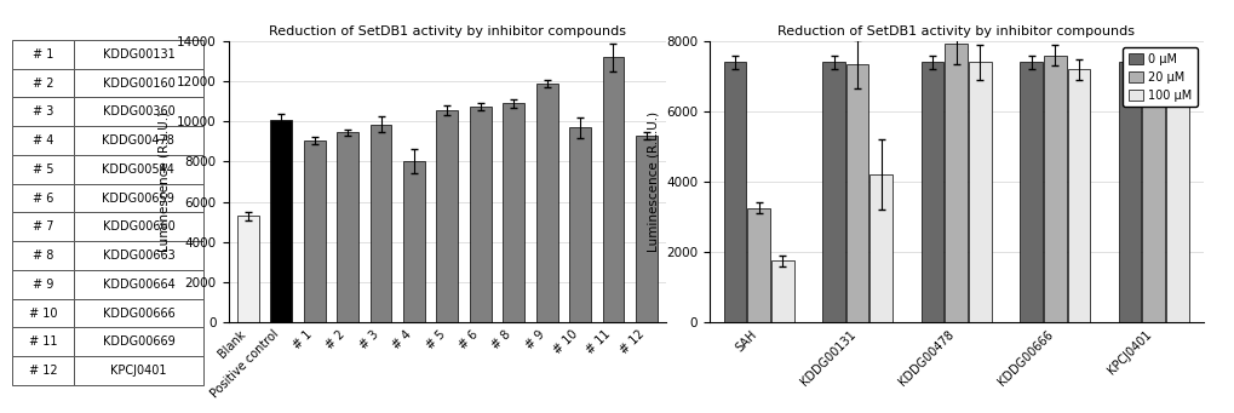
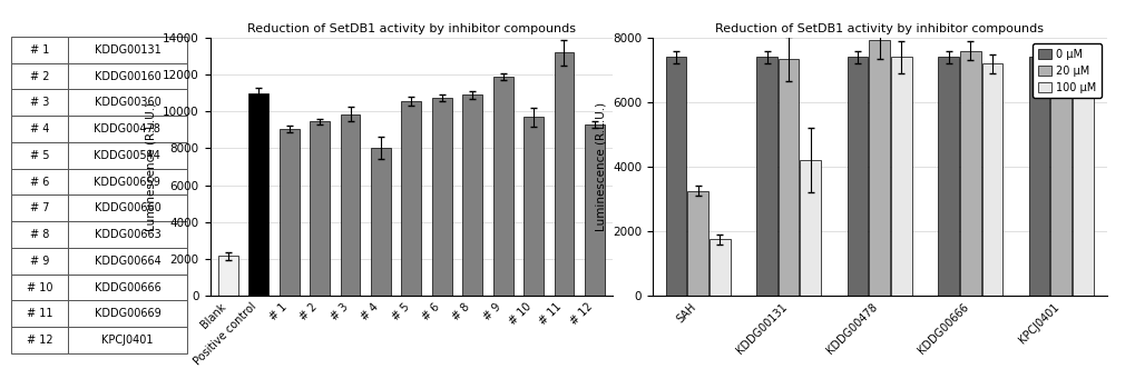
Blank: 5300 -> 2200
Positive control: 10100 -> 11000
